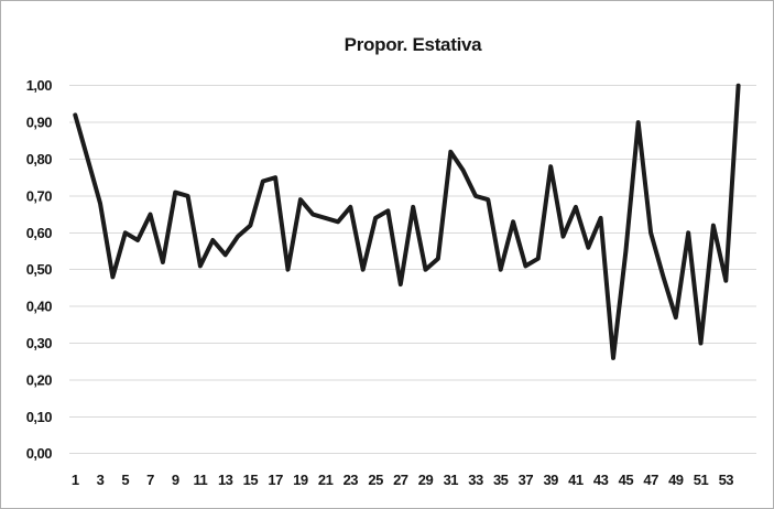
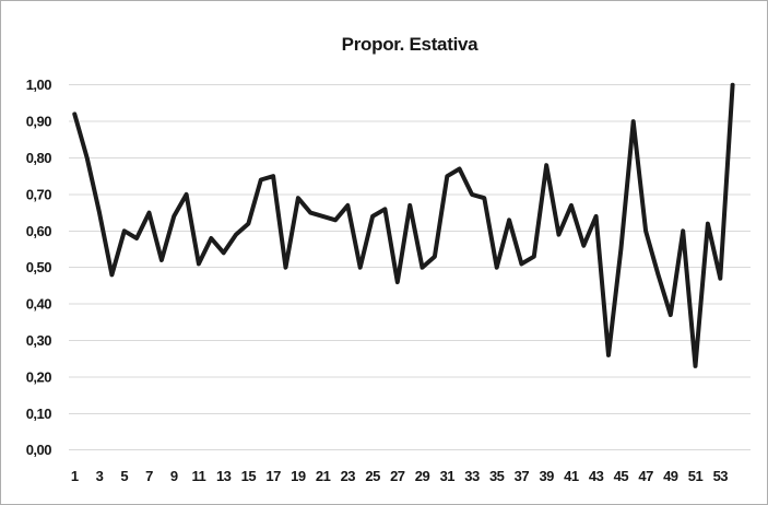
3: 0,68 -> 0,65
9: 0,71 -> 0,64
31: 0,82 -> 0,75
51: 0,30 -> 0,23
